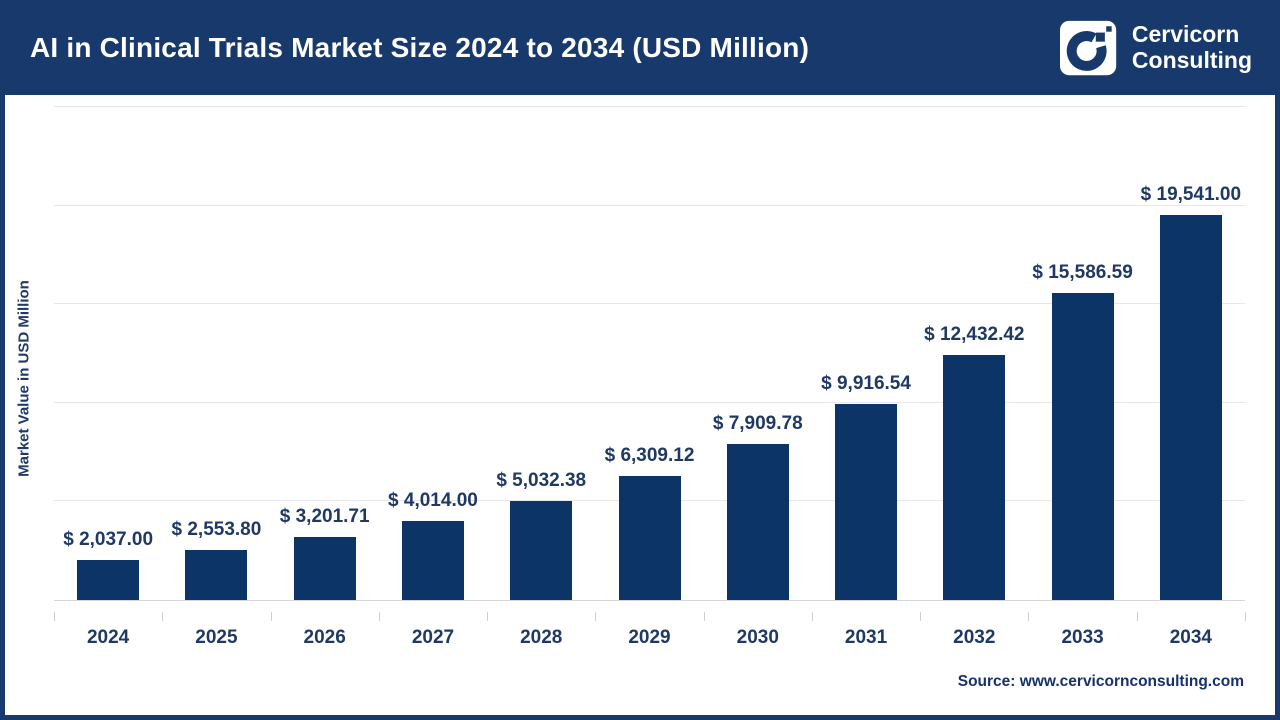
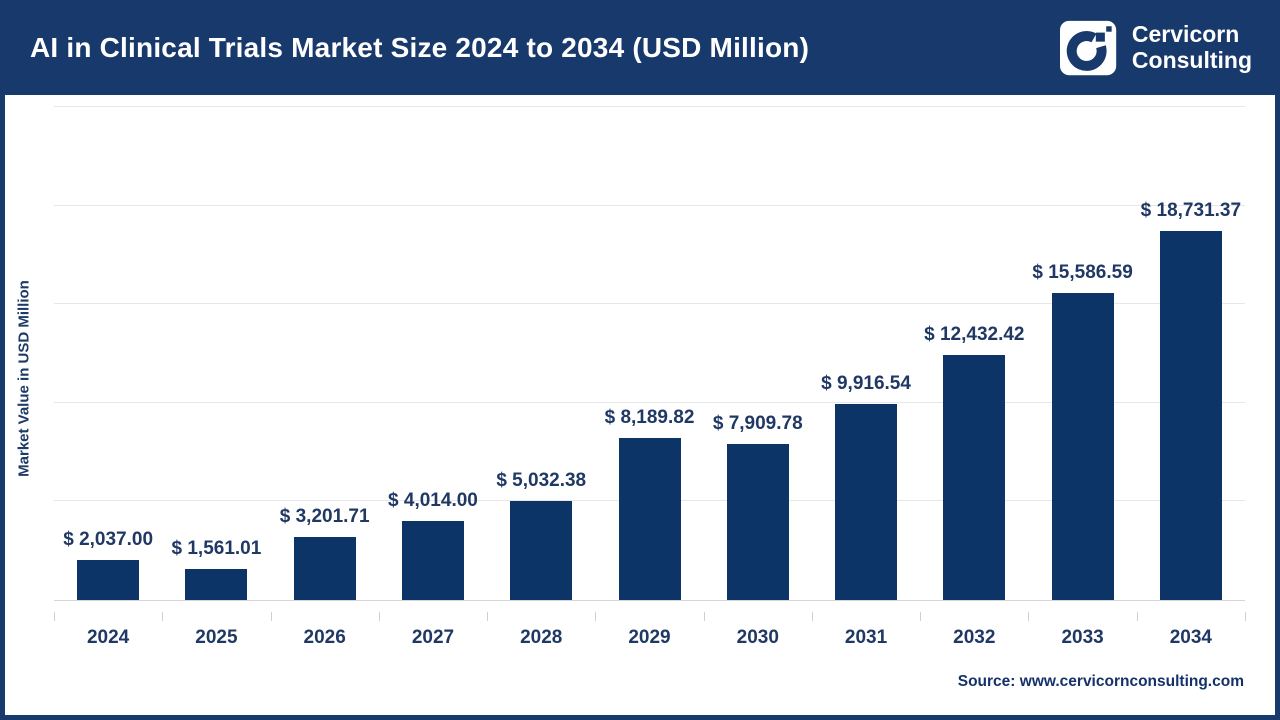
2025: 2,553.80 -> 1,561.01
2029: 6,309.12 -> 8,189.82
2034: 19,541.00 -> 18,731.37
